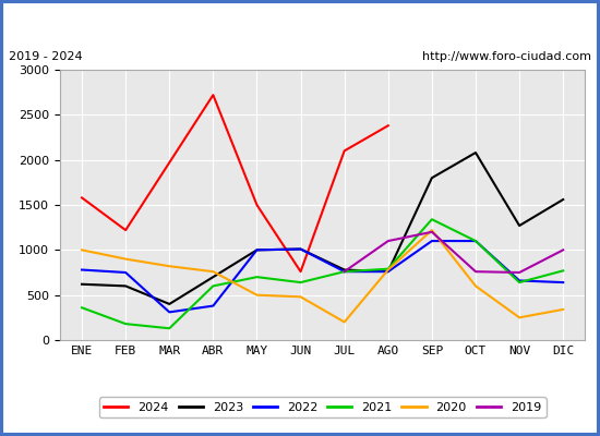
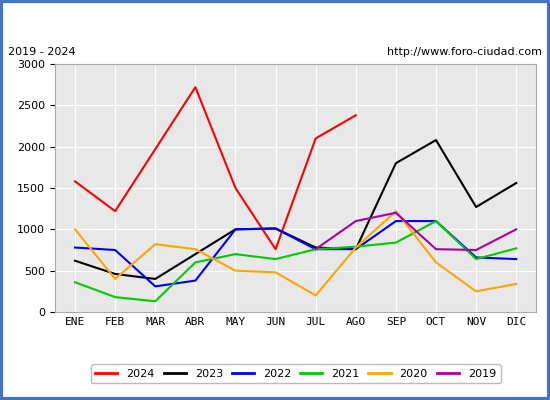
2023/FEB: 600 -> 460
2020/FEB: 900 -> 400
2021/SEP: 1340 -> 840
